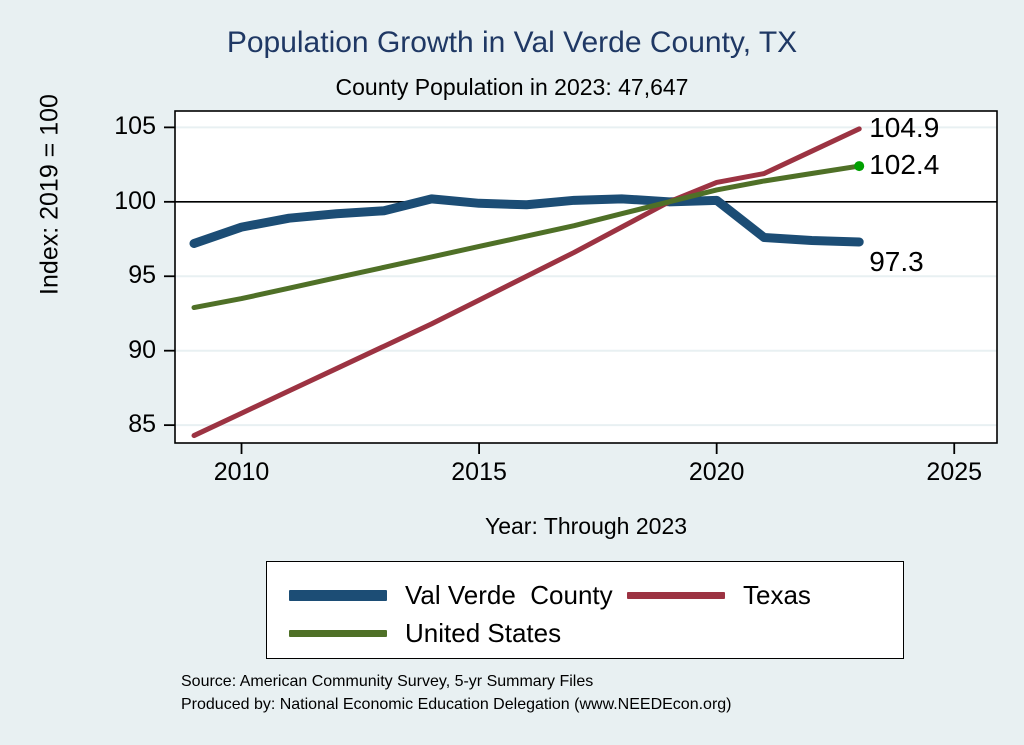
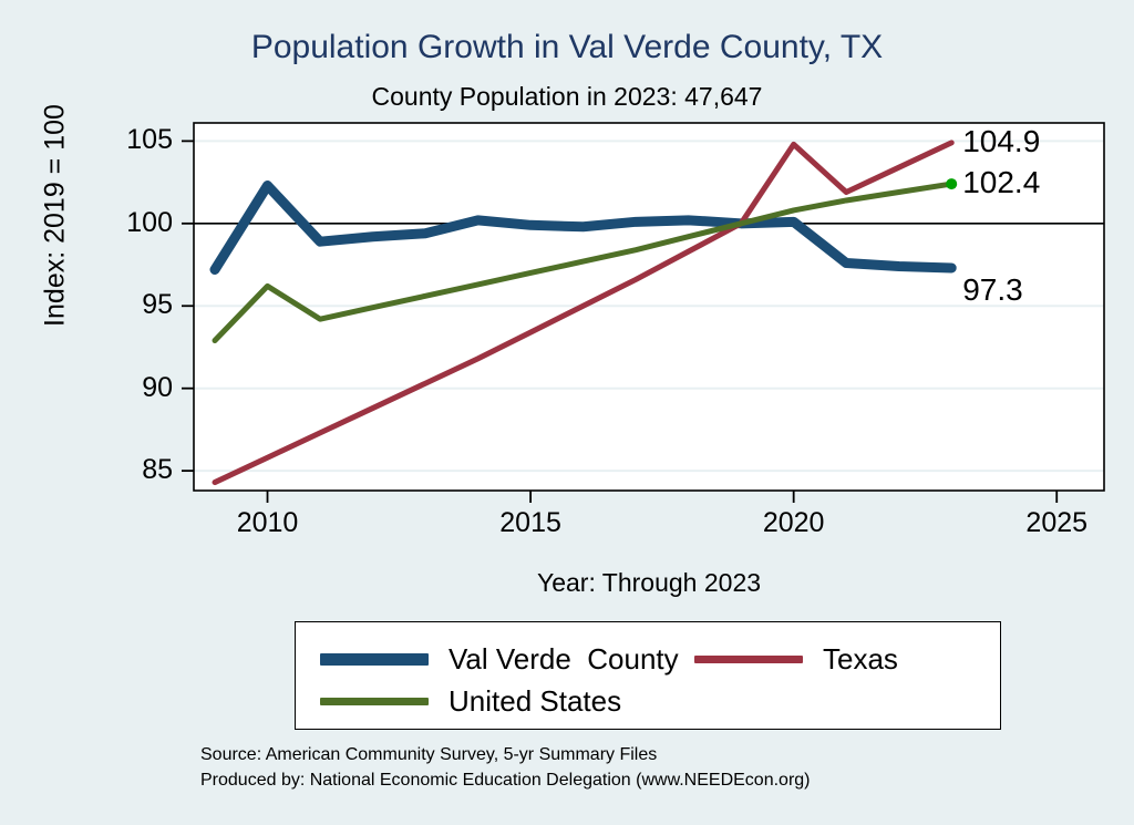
Val Verde County/2010: 98.3 -> 102.3
United States/2010: 93.5 -> 96.2
Texas/2020: 101.3 -> 104.8
